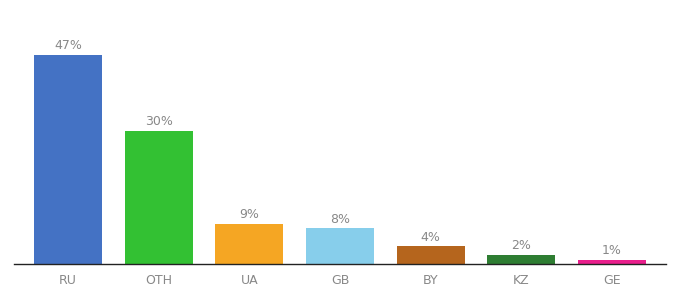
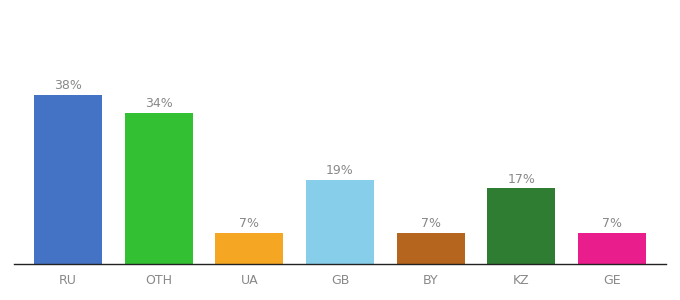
RU: 47% -> 38%
OTH: 30% -> 34%
UA: 9% -> 7%
GB: 8% -> 19%
BY: 4% -> 7%
KZ: 2% -> 17%
GE: 1% -> 7%
